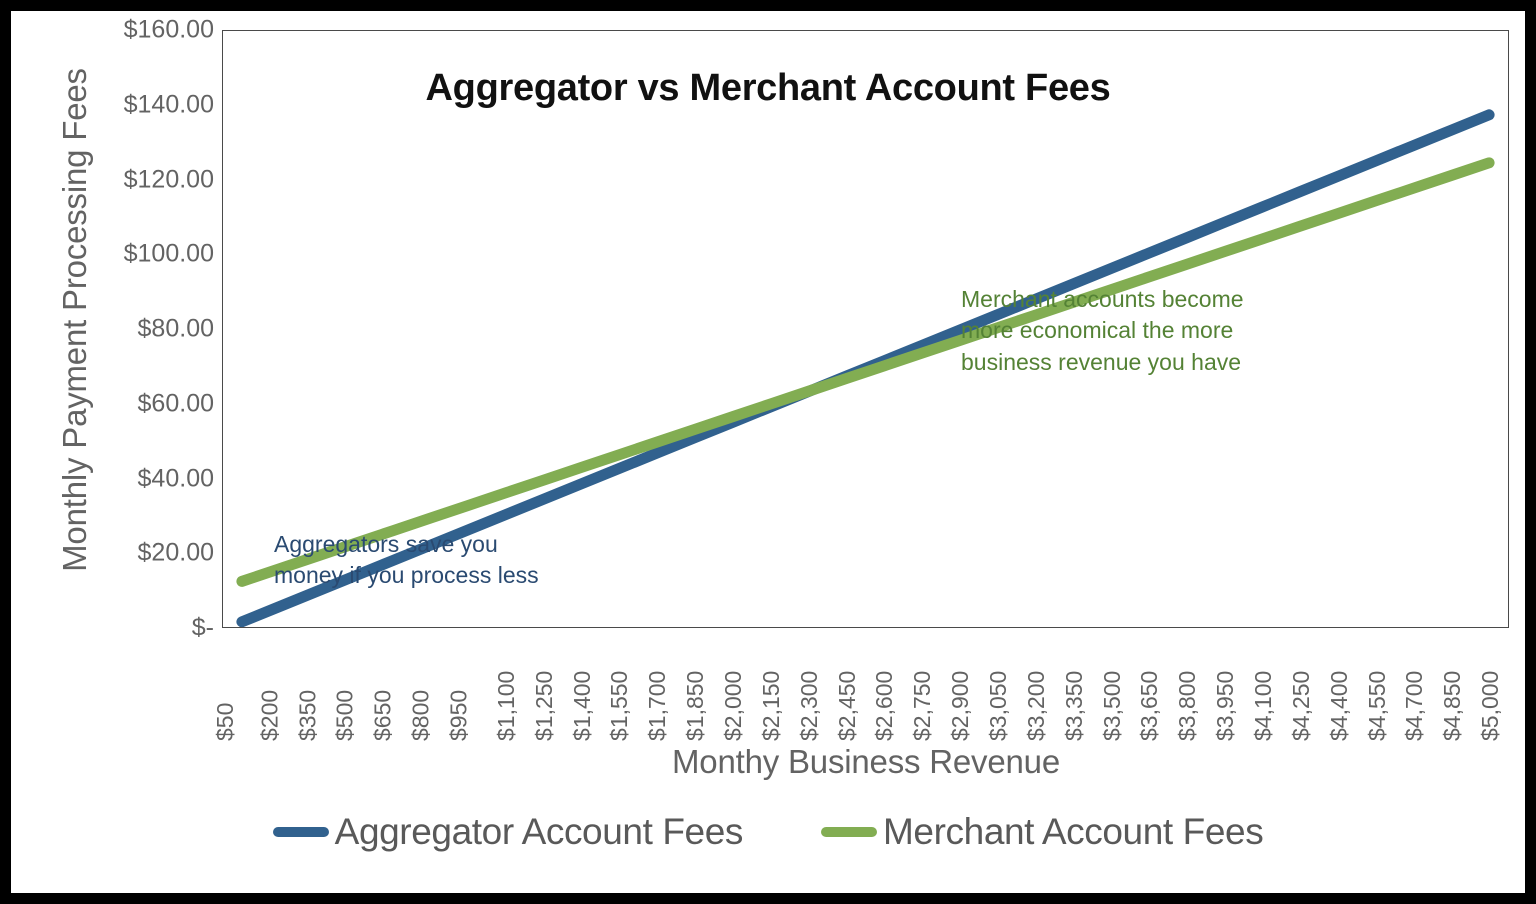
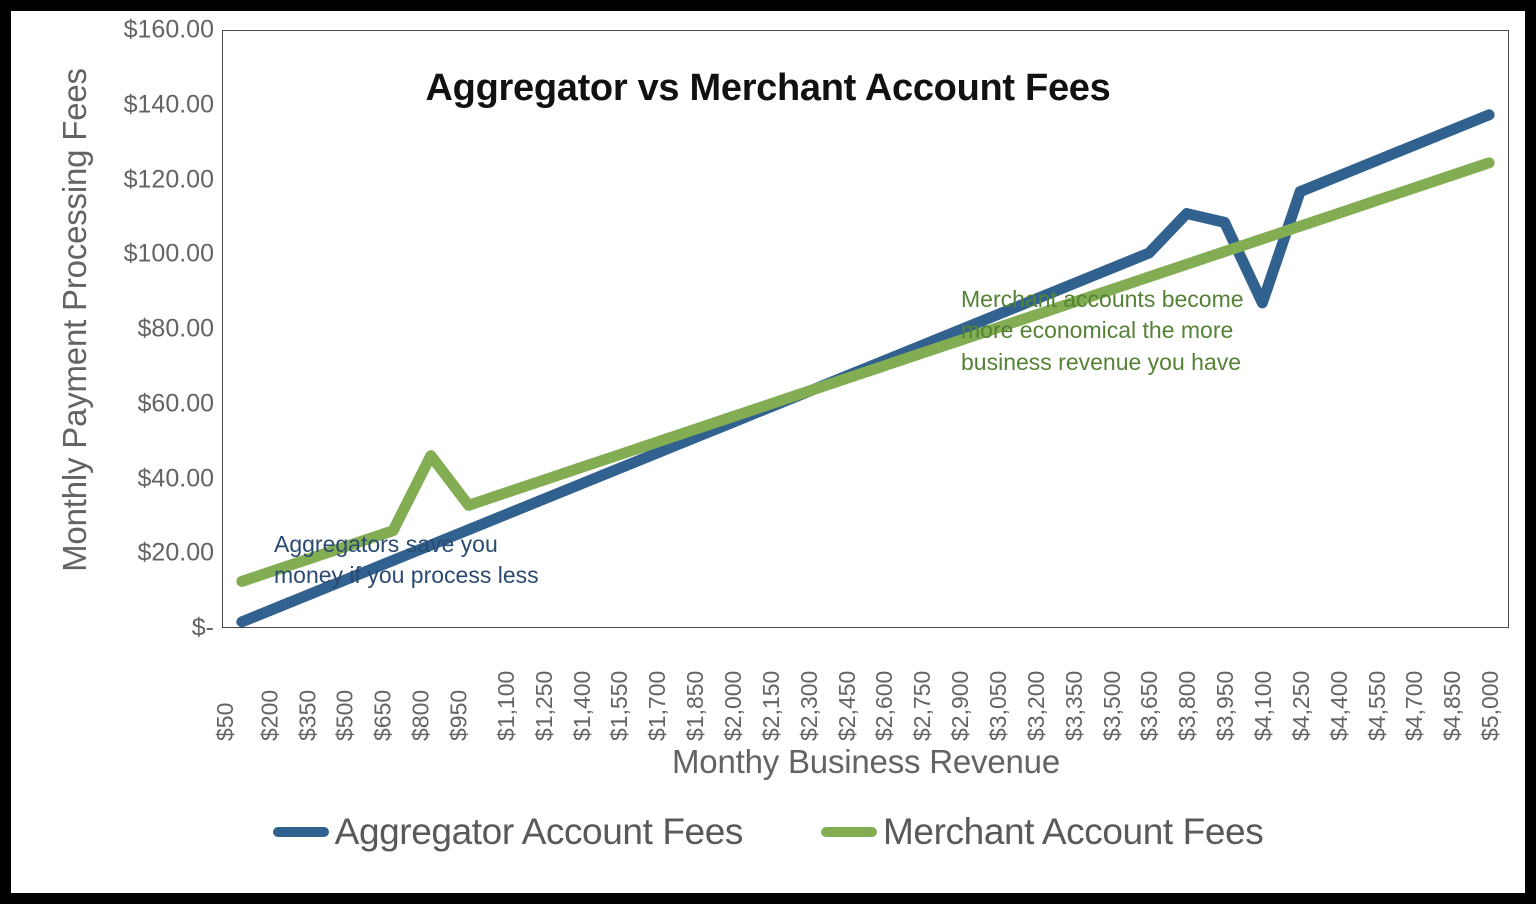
Merchant Account Fees/$800: $29 -> $46
Aggregator Account Fees/$3,800: $104 -> $111
Aggregator Account Fees/$4,100: $113 -> $87
